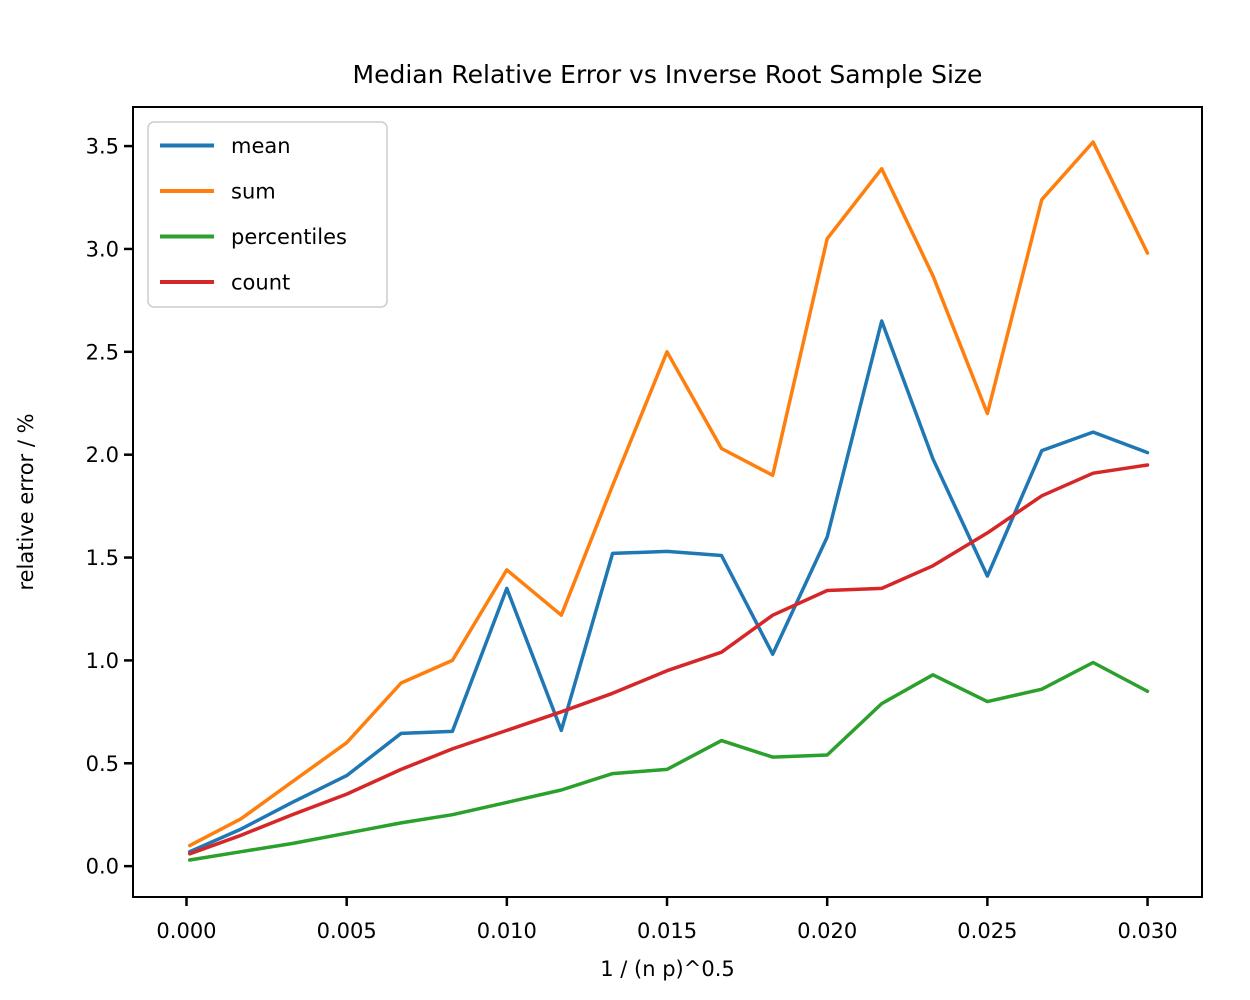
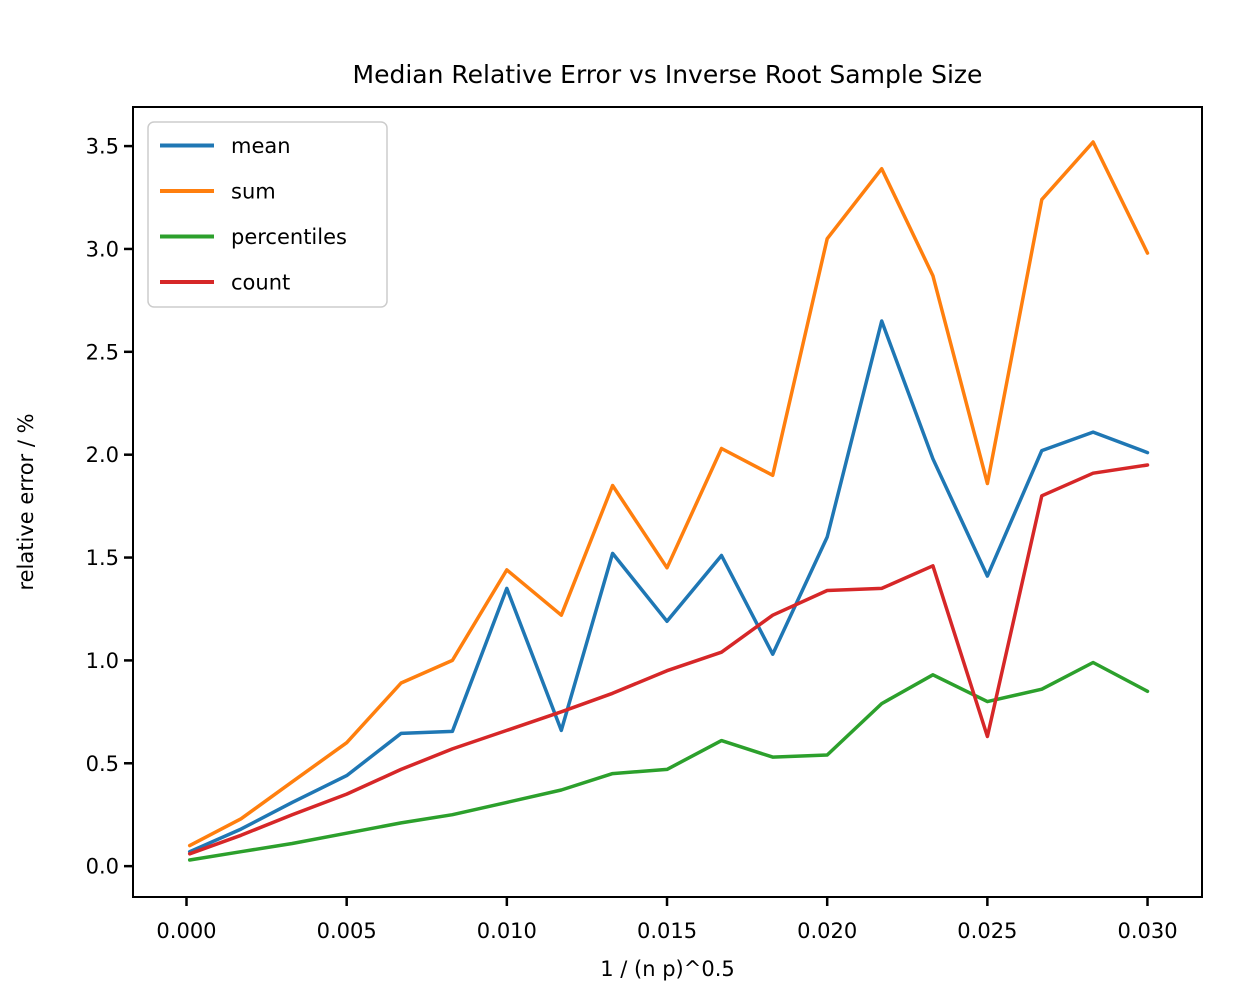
mean/0.015: 1.53 -> 1.19
sum/0.015: 2.50 -> 1.45
sum/0.025: 2.20 -> 1.86
count/0.025: 1.62 -> 0.63
